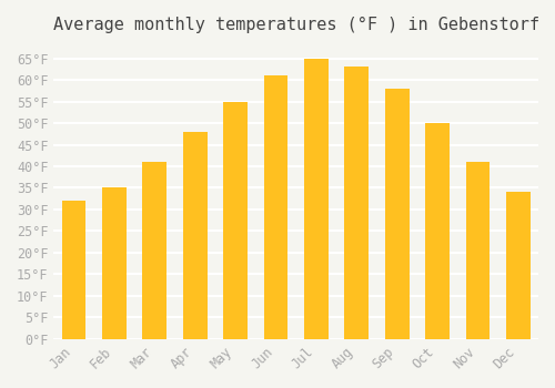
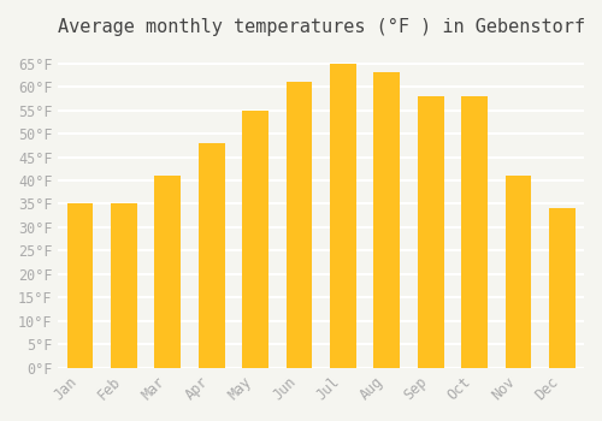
Jan: 32°F -> 35°F
Oct: 50°F -> 58°F
